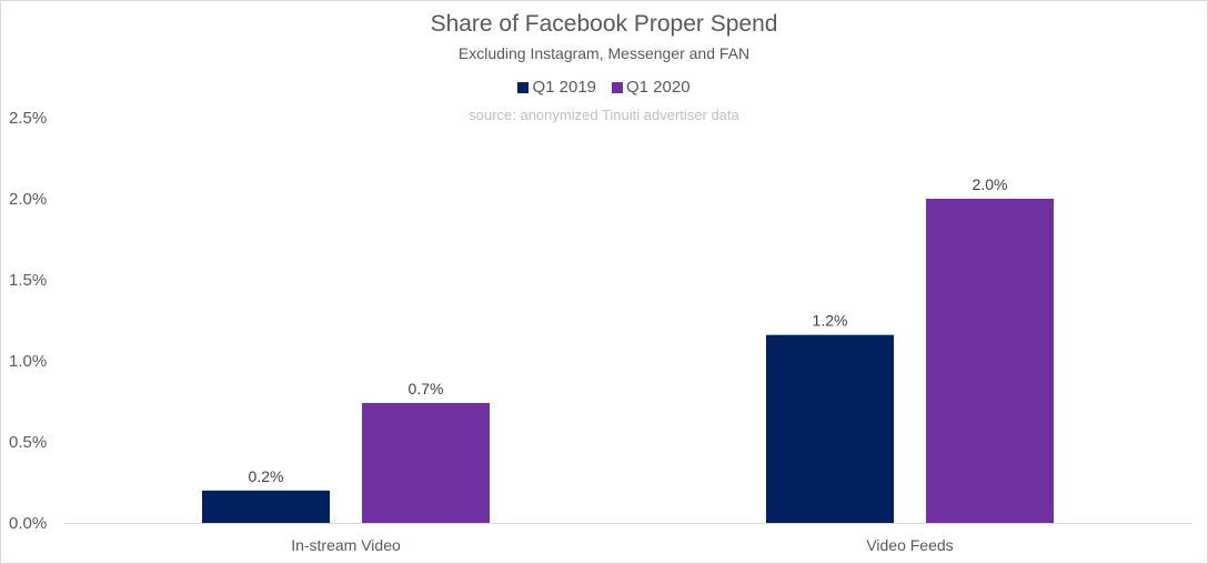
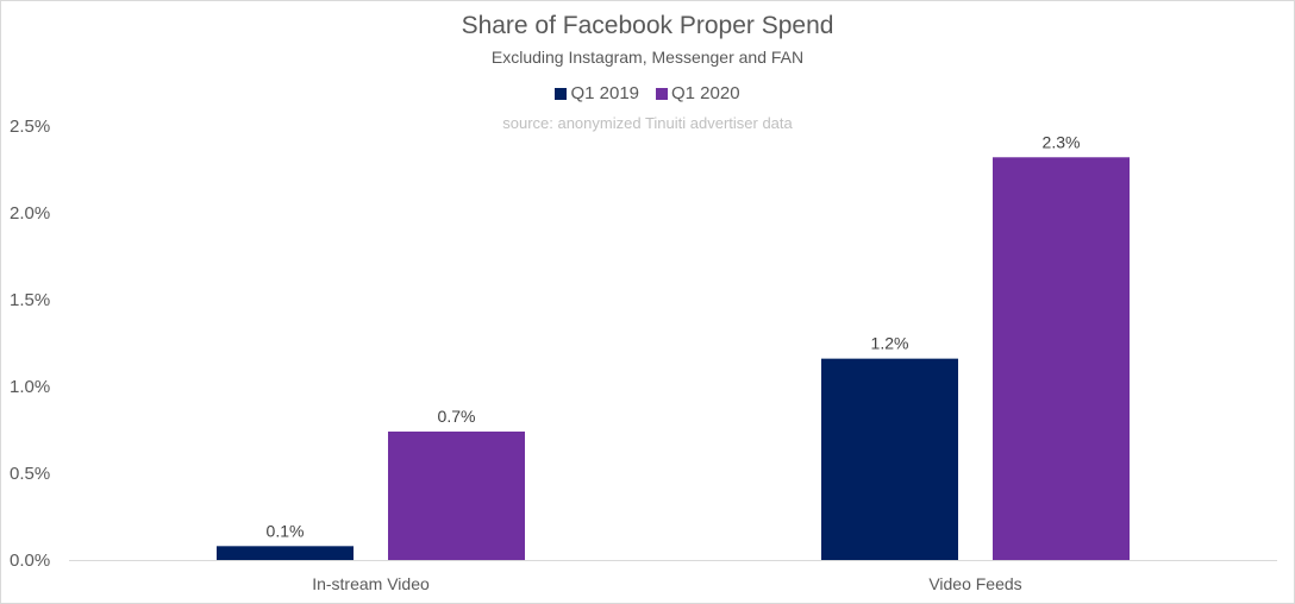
Q1 2019/In-stream Video: 0.2% -> 0.1%
Q1 2020/Video Feeds: 2.0% -> 2.3%
